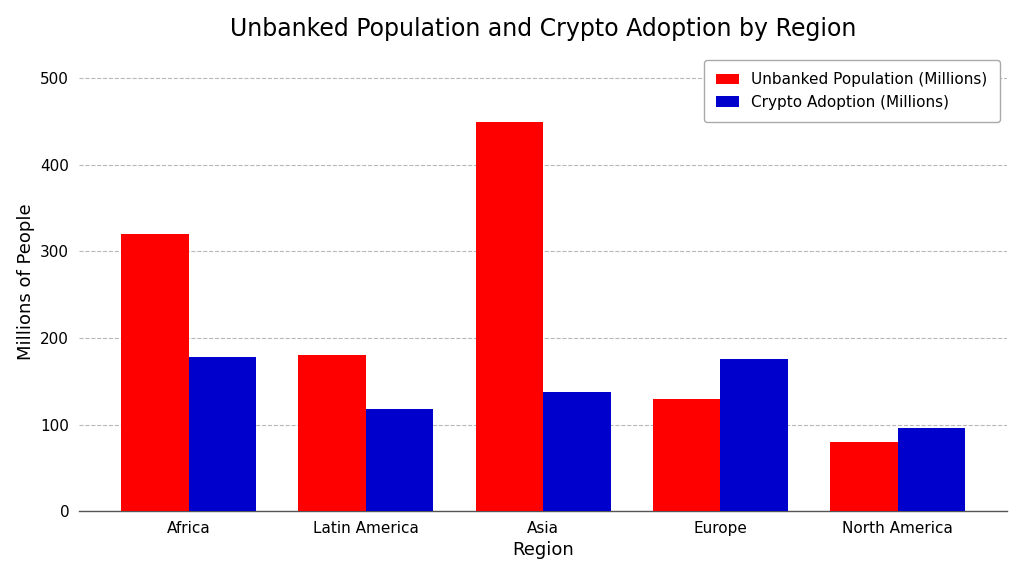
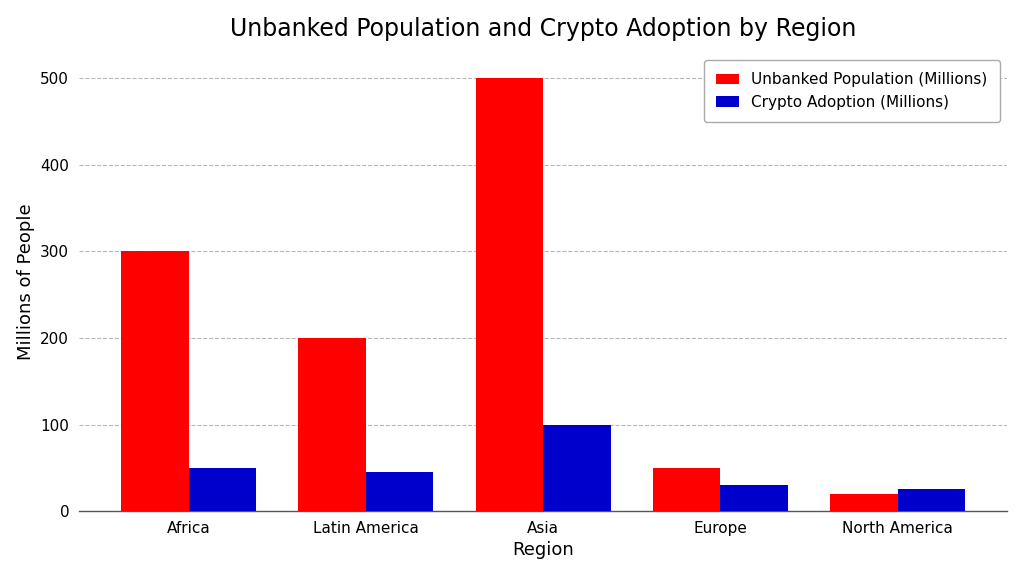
Unbanked Population (Millions)/Africa: 320 -> 300
Crypto Adoption (Millions)/Africa: 178 -> 50
Unbanked Population (Millions)/Latin America: 180 -> 200
Crypto Adoption (Millions)/Latin America: 118 -> 45
Unbanked Population (Millions)/Asia: 450 -> 500
Crypto Adoption (Millions)/Asia: 138 -> 100
Unbanked Population (Millions)/Europe: 130 -> 50
Crypto Adoption (Millions)/Europe: 176 -> 30
Unbanked Population (Millions)/North America: 80 -> 20
Crypto Adoption (Millions)/North America: 96 -> 25
